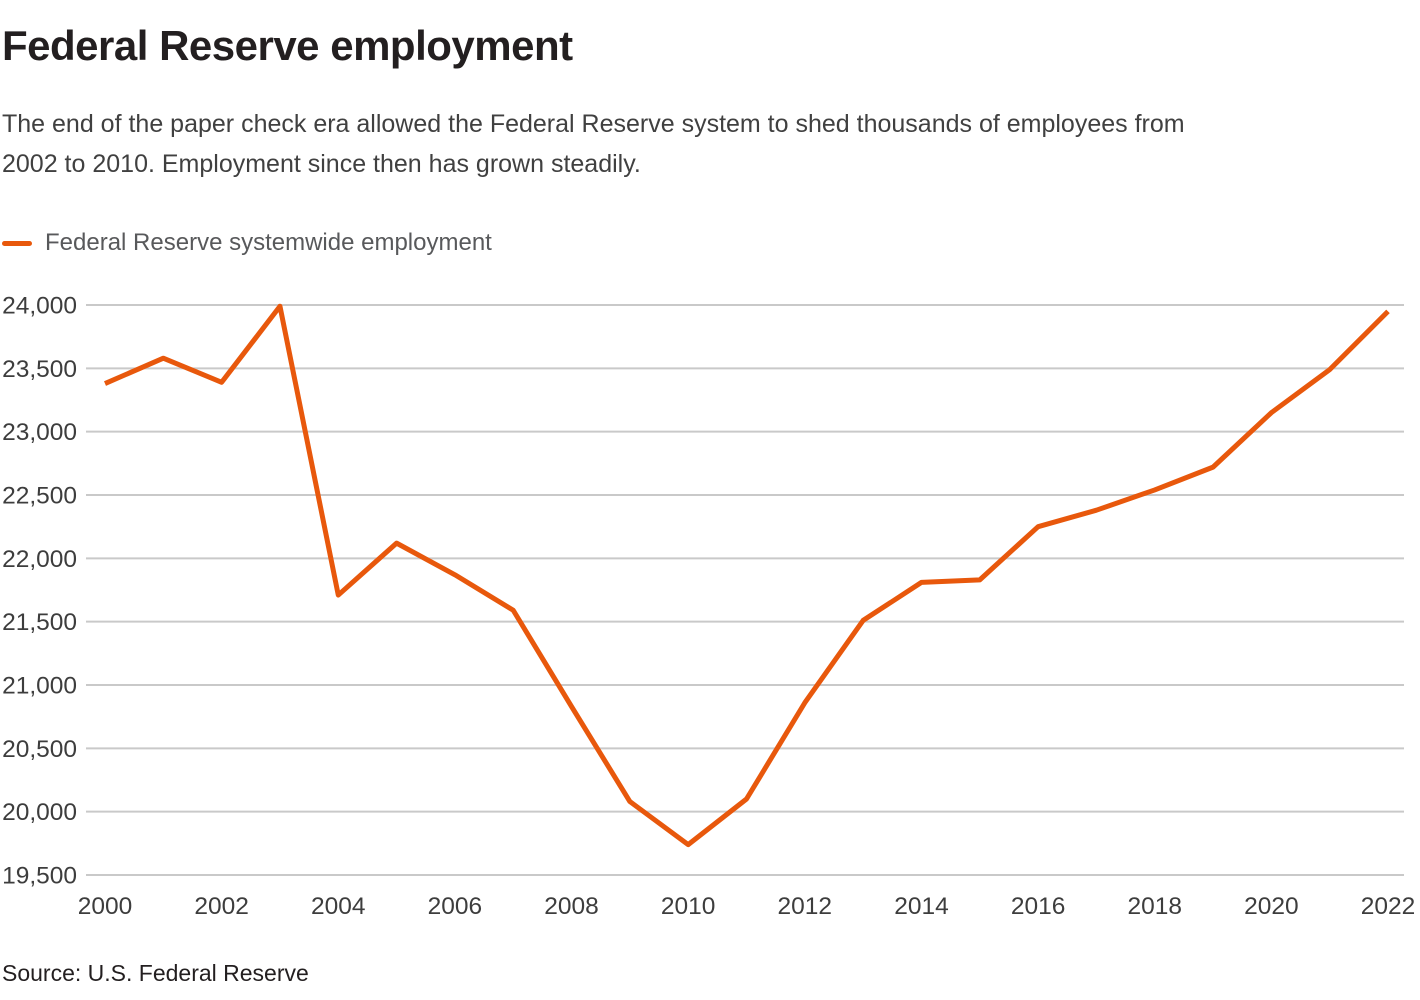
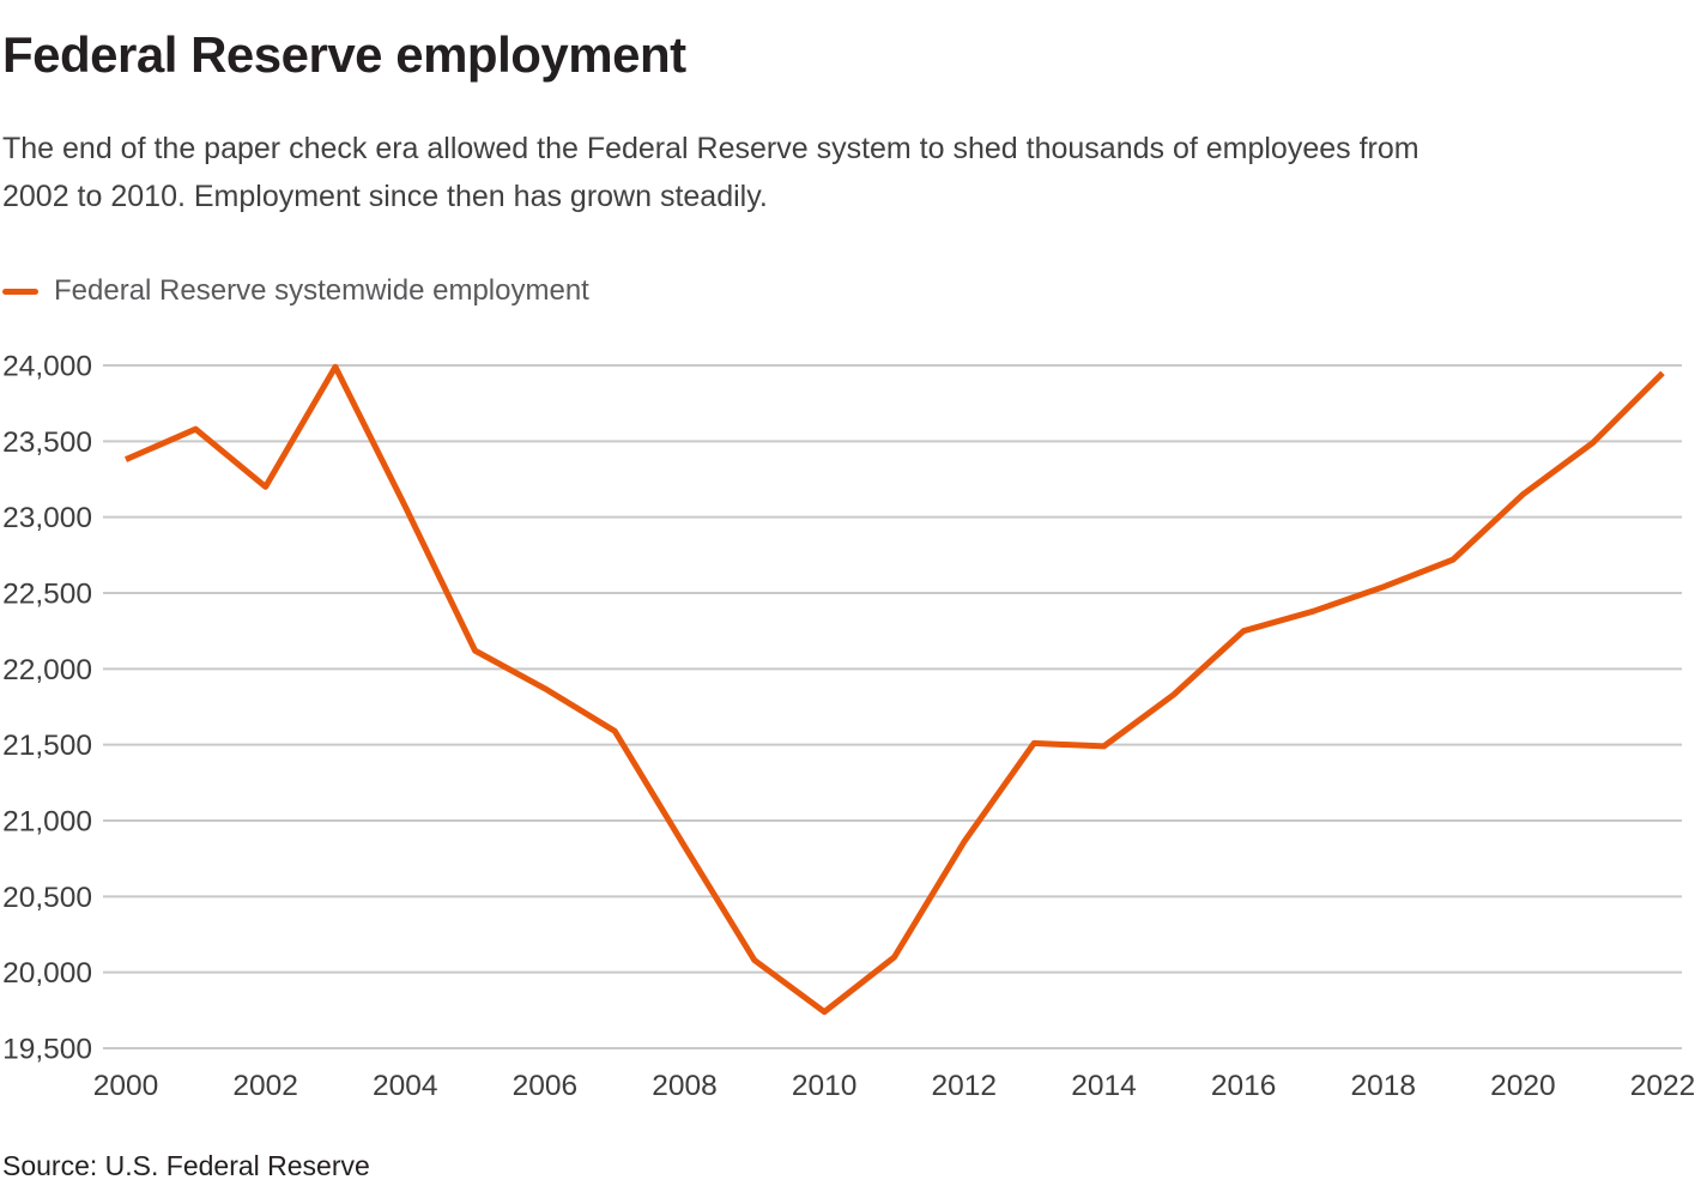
2002: 23390 -> 23200
2004: 21710 -> 23070
2014: 21810 -> 21490
